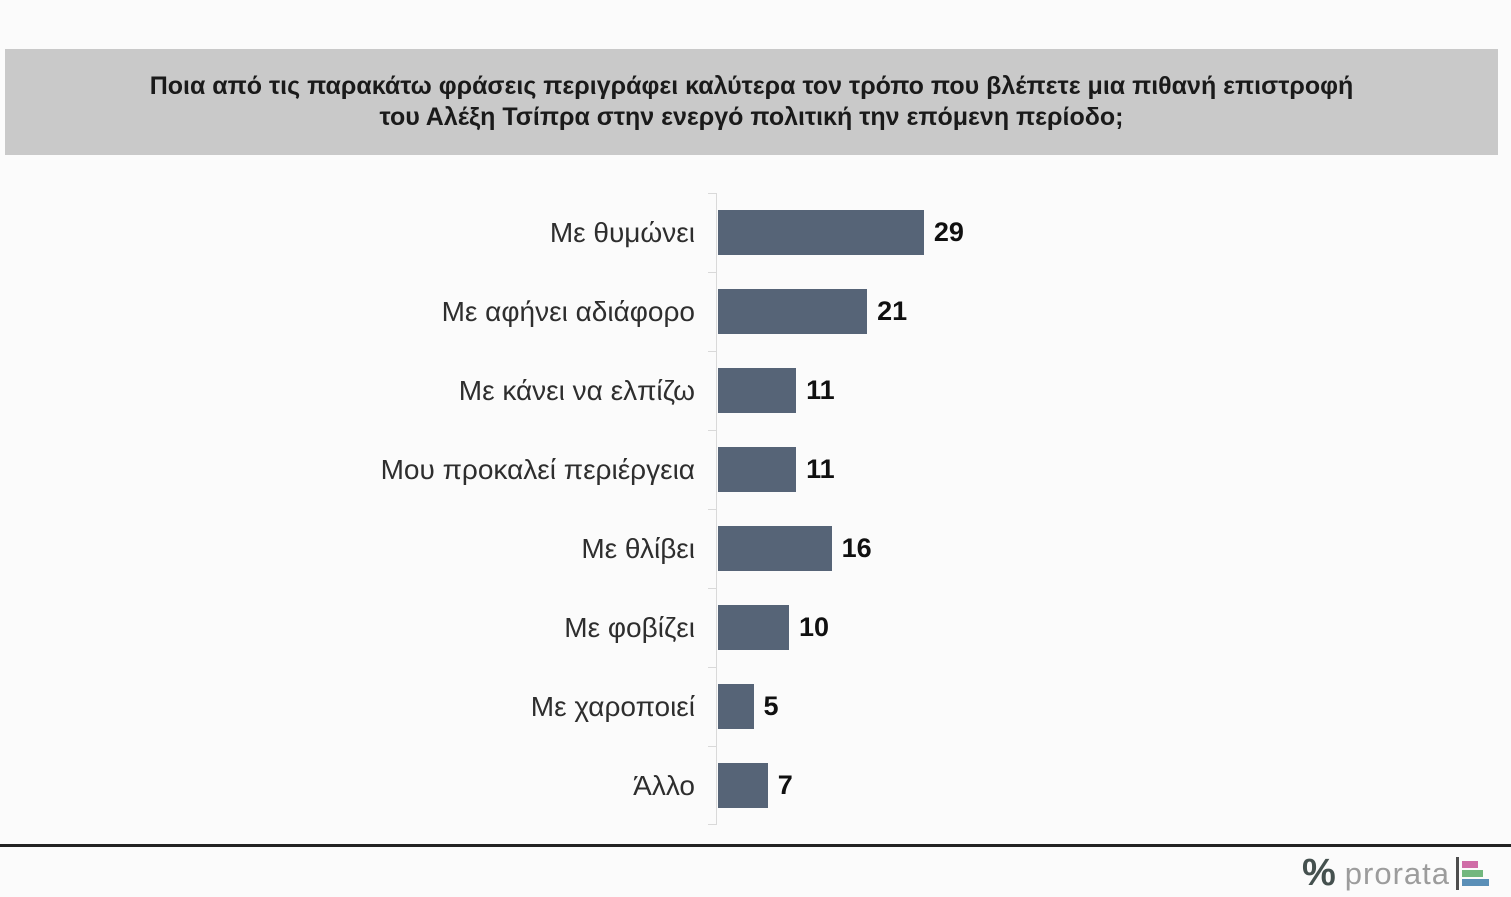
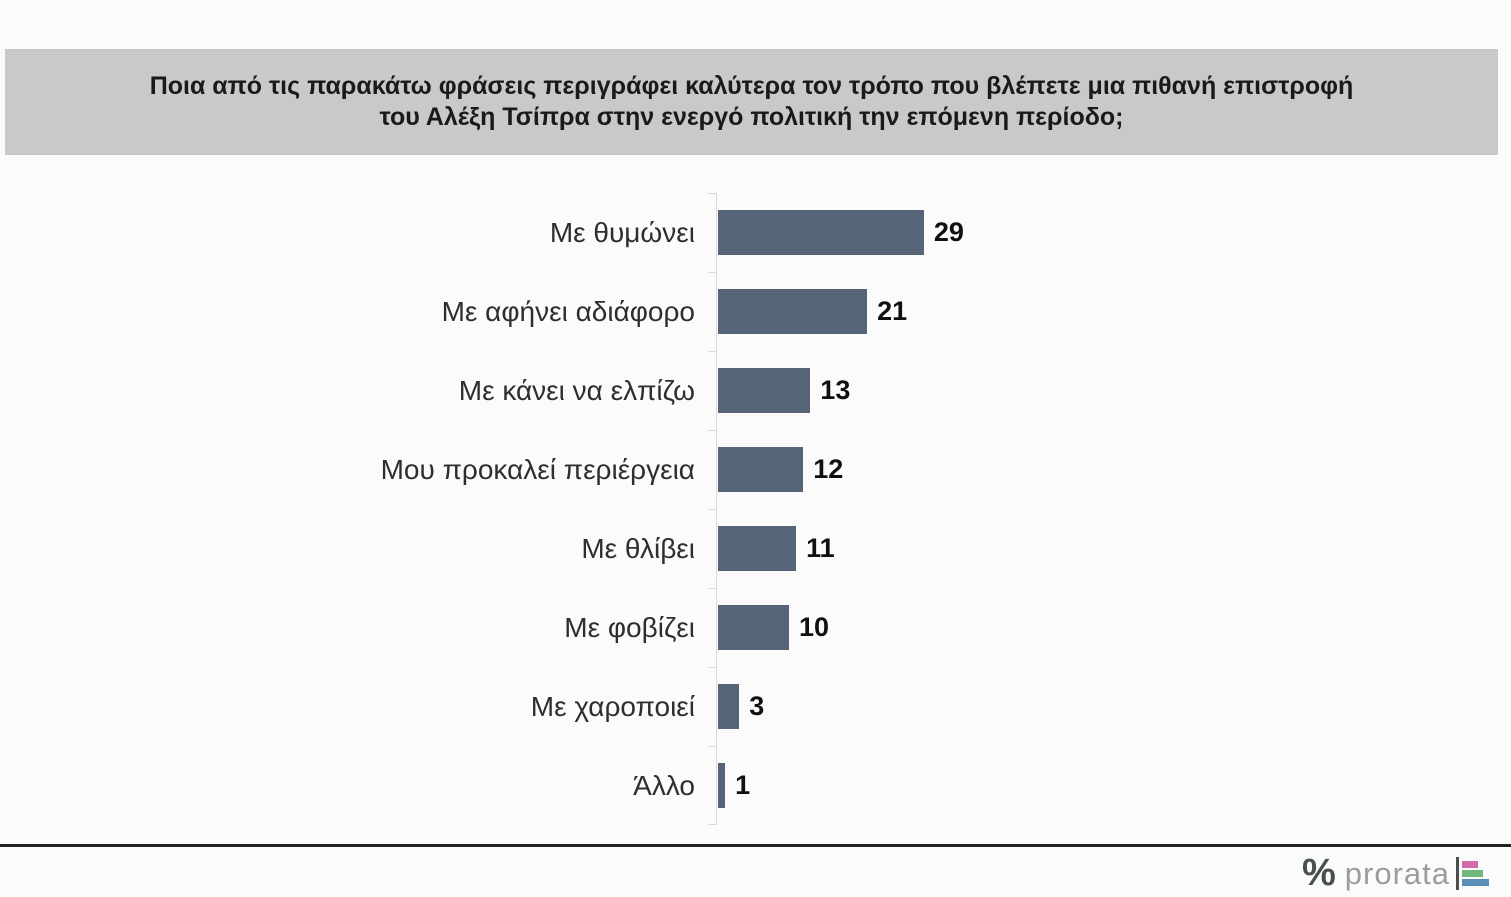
Με κάνει να ελπίζω: 11 -> 13
Μου προκαλεί περιέργεια: 11 -> 12
Με θλίβει: 16 -> 11
Με χαροποιεί: 5 -> 3
Άλλο: 7 -> 1
